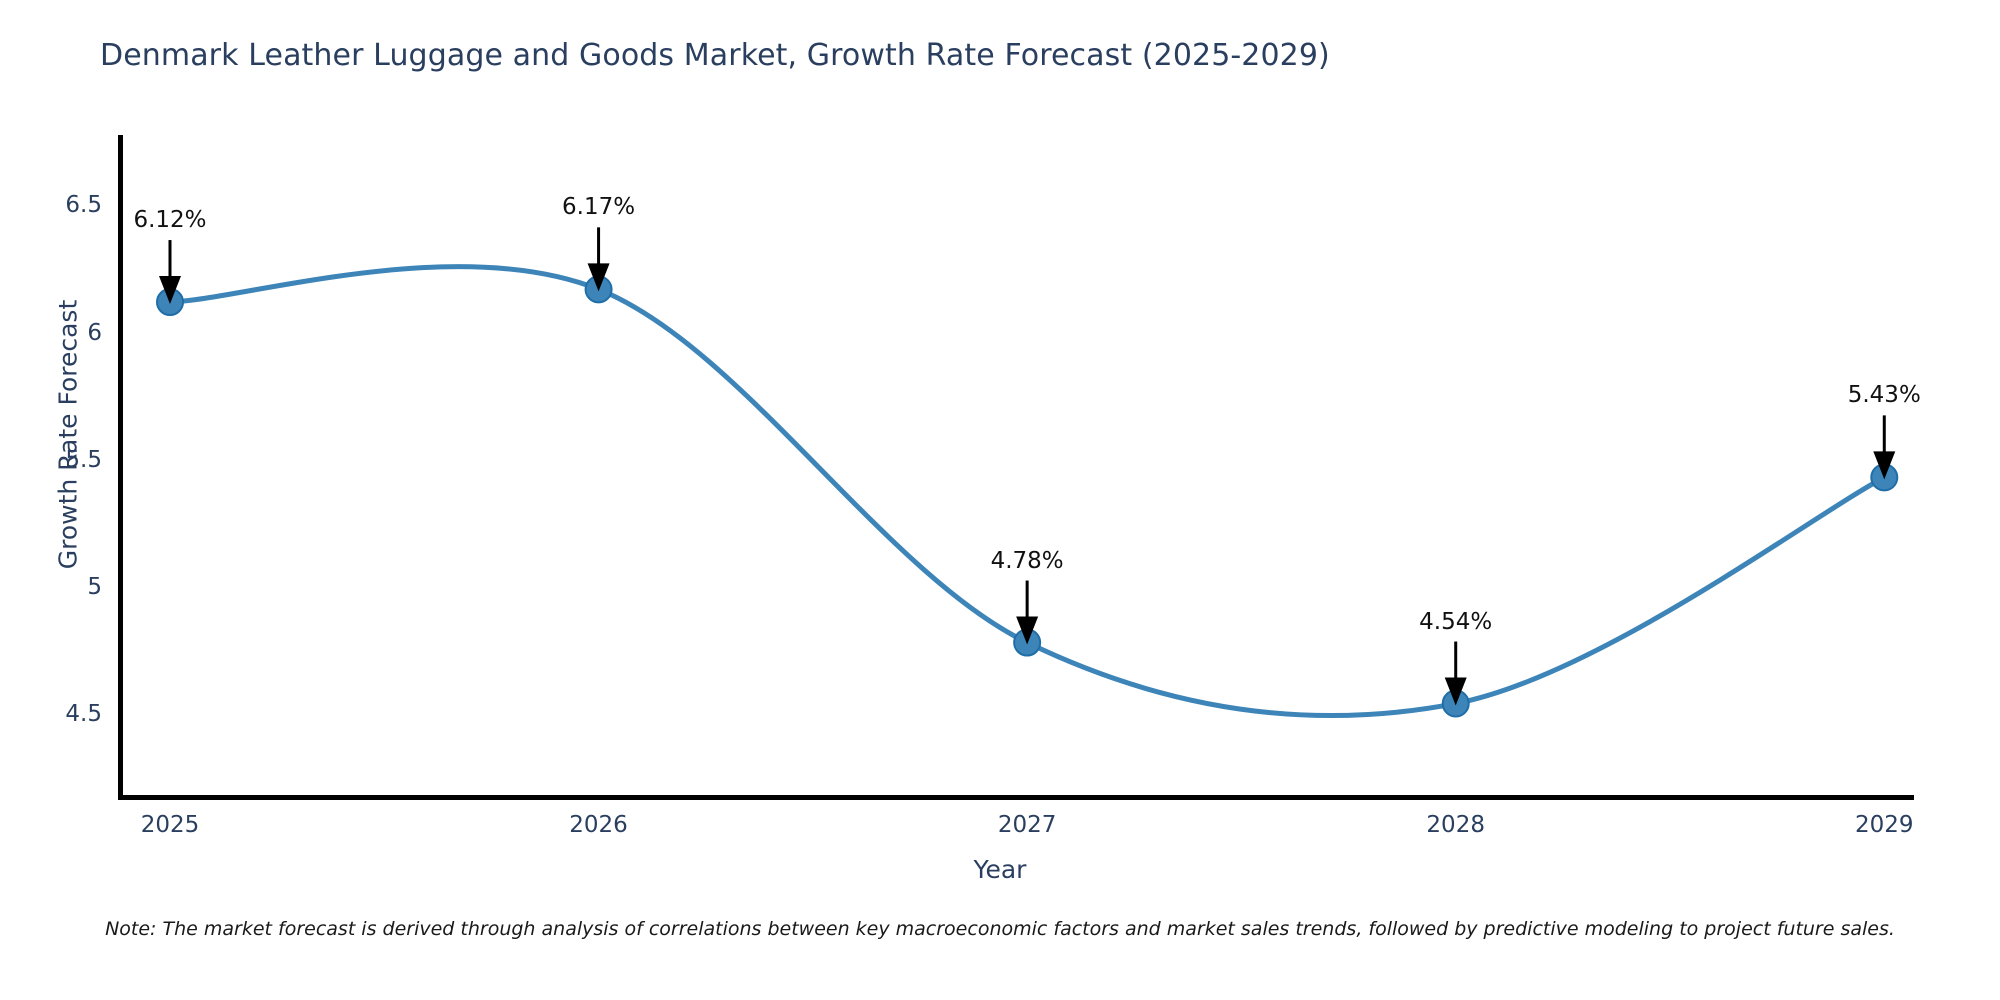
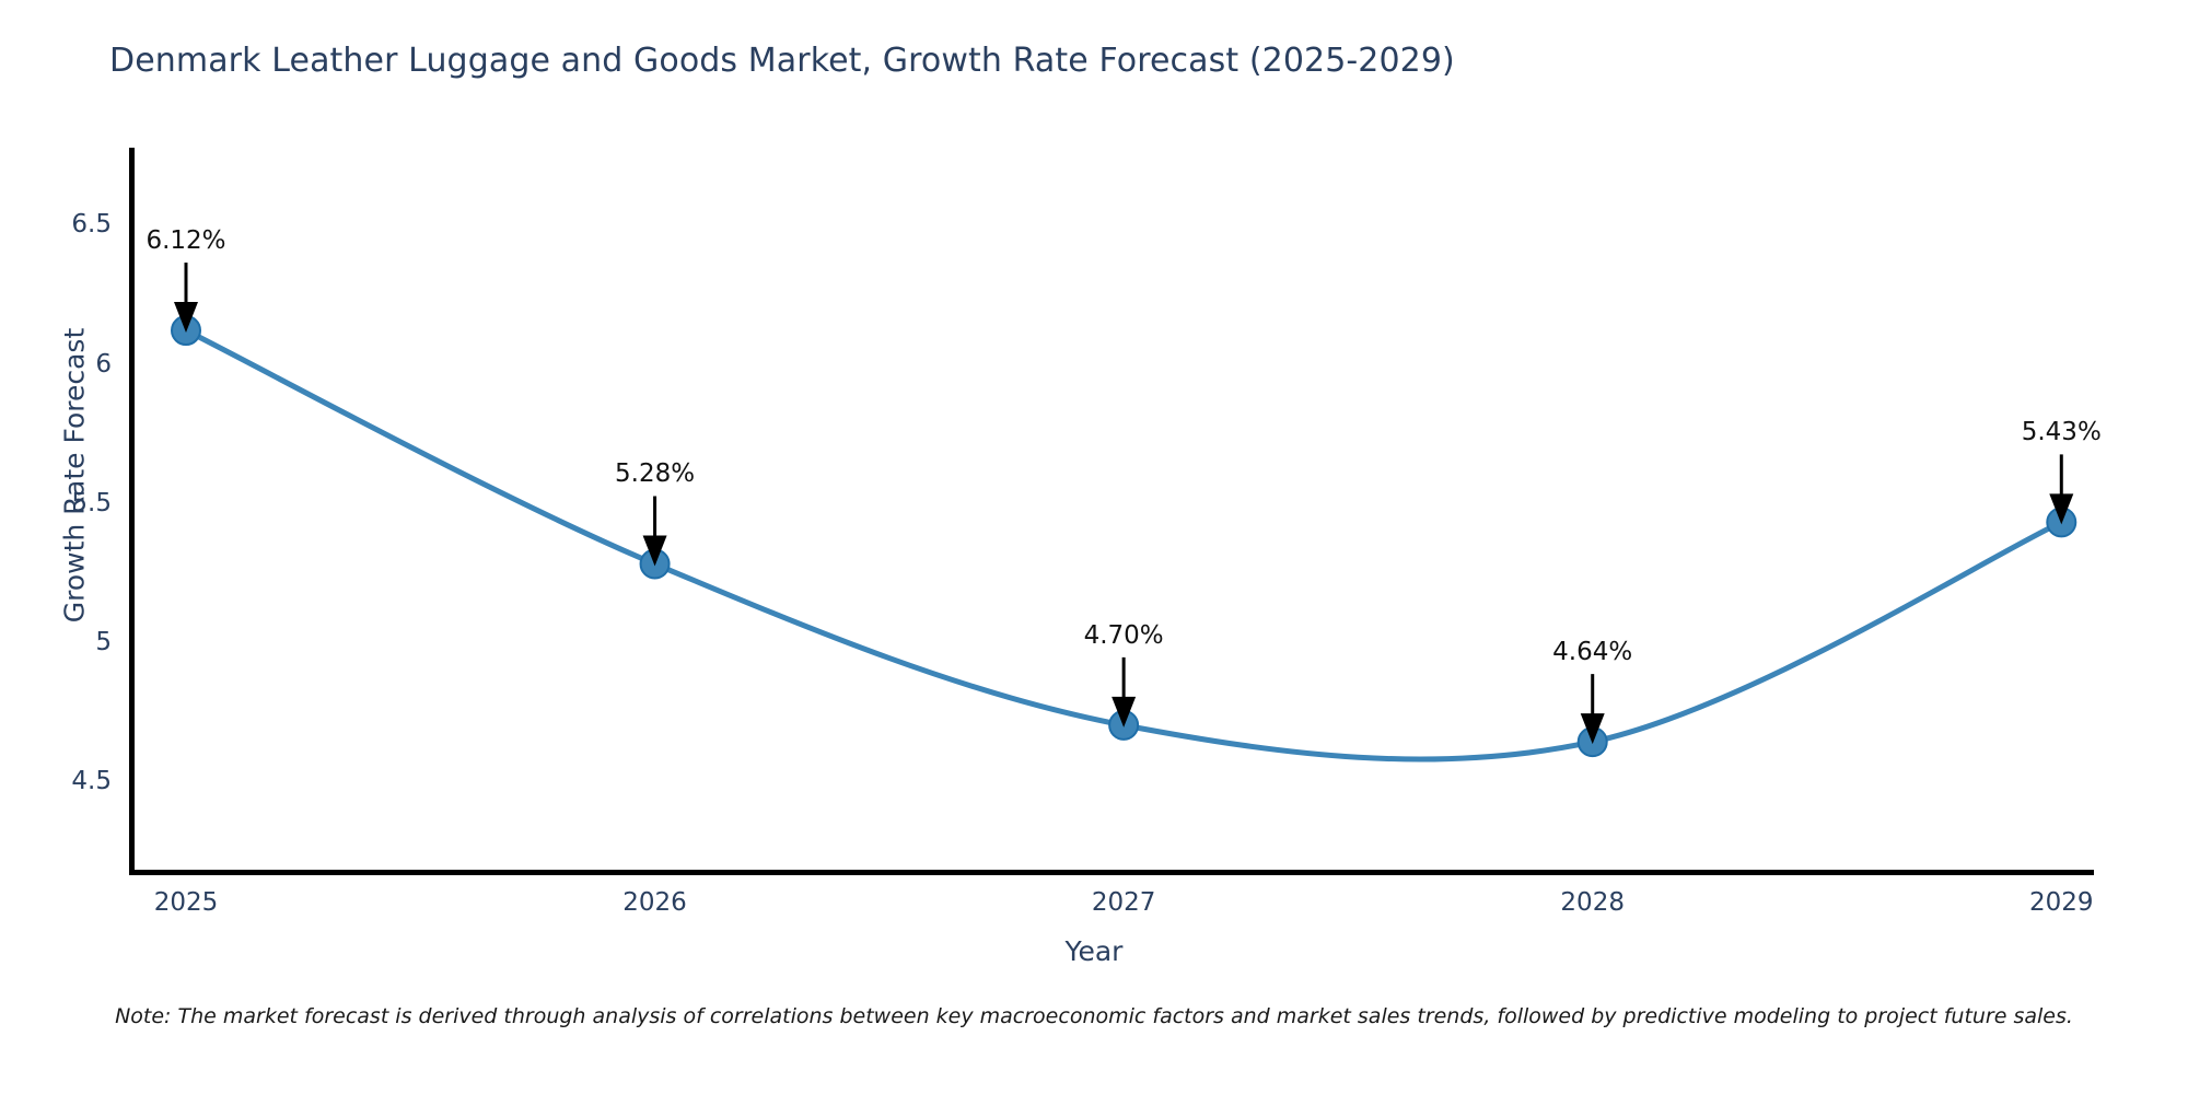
2026: 6.17% -> 5.28%
2027: 4.78% -> 4.70%
2028: 4.54% -> 4.64%
